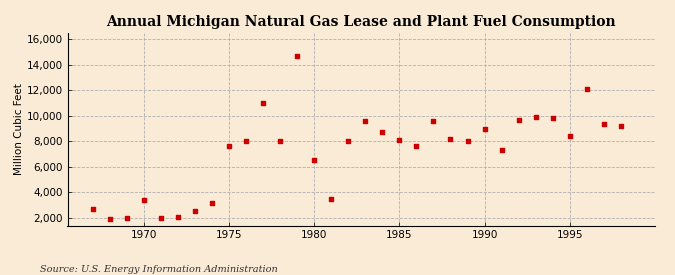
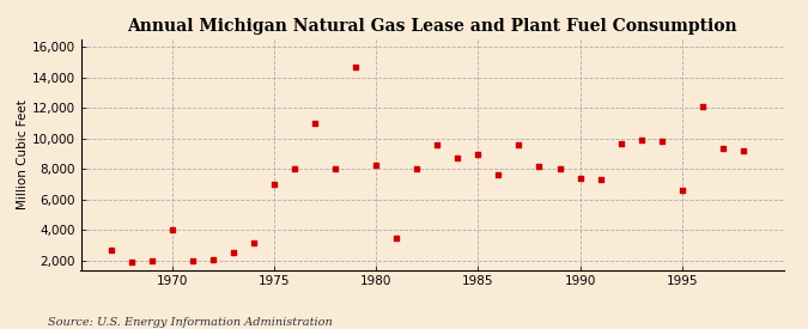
1970: 3,400 -> 4,000
1975: 7,600 -> 7,000
1980: 6,500 -> 8,300
1985: 8,100 -> 9,000
1990: 9,000 -> 7,400
1995: 8,400 -> 6,600
